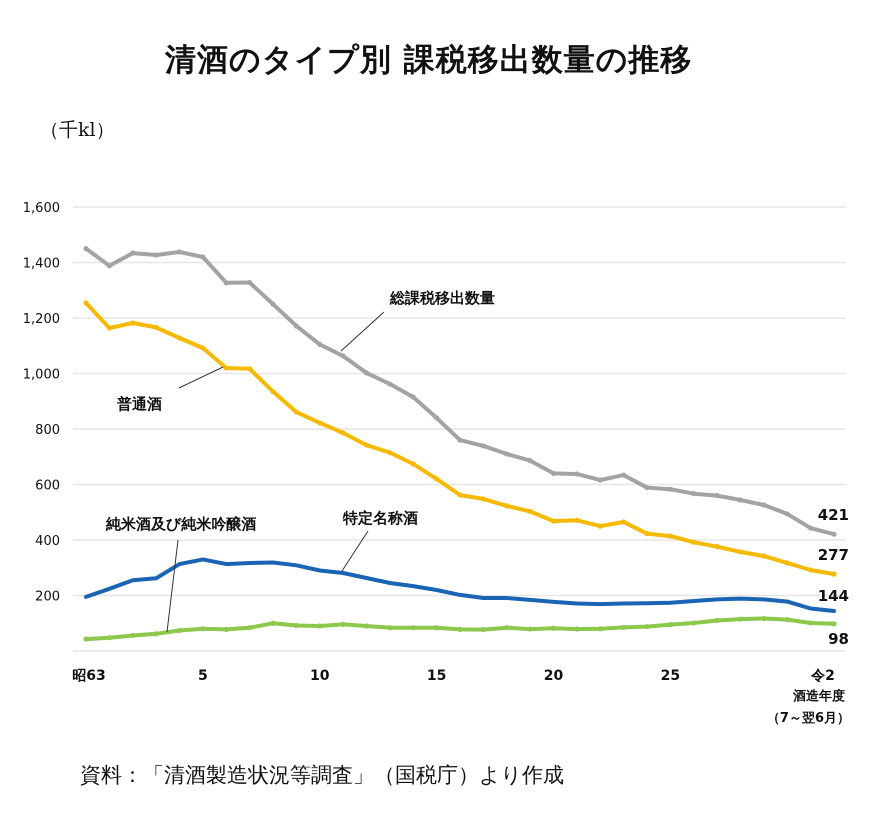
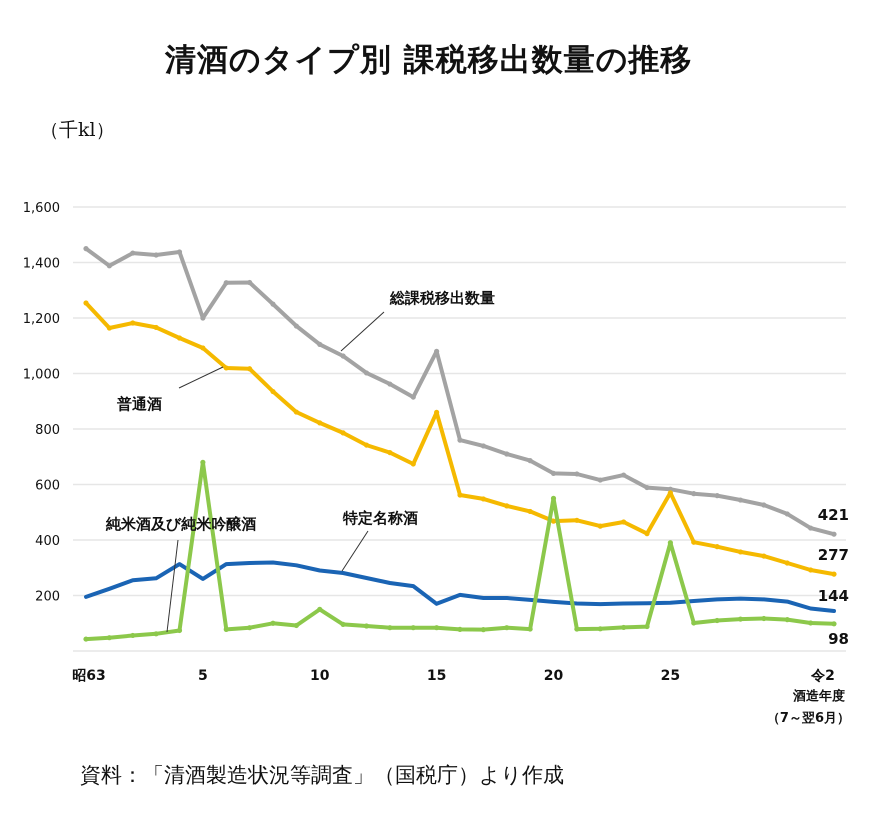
総課税移出数量/5: 1420 -> 1200
特定名称酒/5: 330 -> 260
純米酒及び純米吟醸酒/5: 80 -> 680
純米酒及び純米吟醸酒/10: 90 -> 150
総課税移出数量/15: 840 -> 1080
普通酒/15: 620 -> 860
特定名称酒/15: 220 -> 170
純米酒及び純米吟醸酒/20: 80 -> 550
普通酒/25: 410 -> 570
純米酒及び純米吟醸酒/25: 100 -> 390
